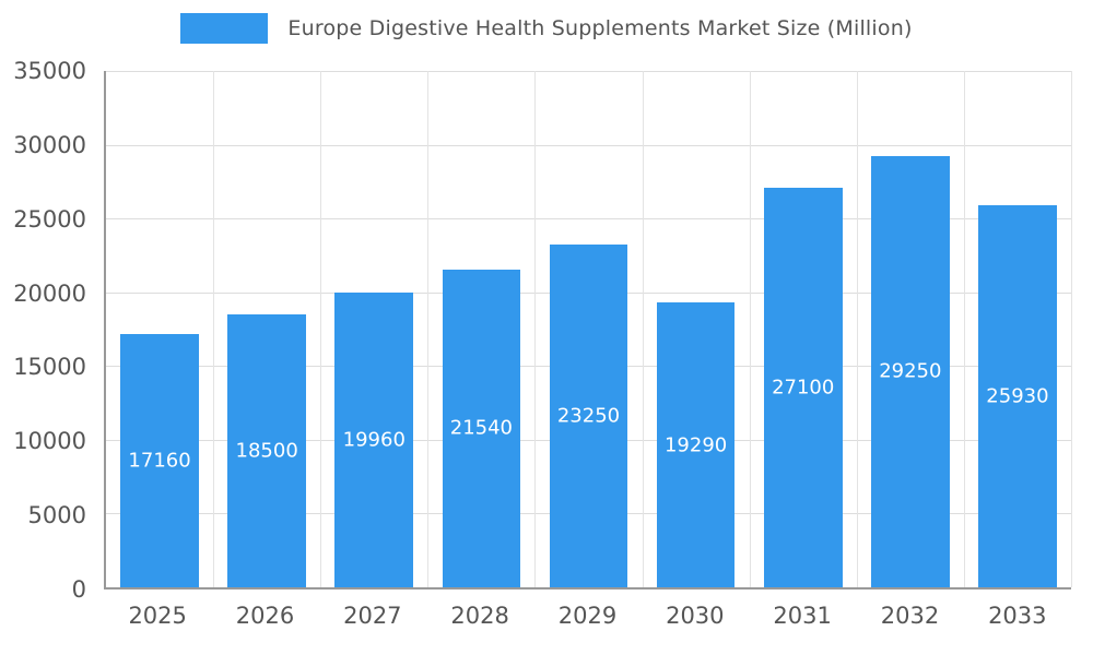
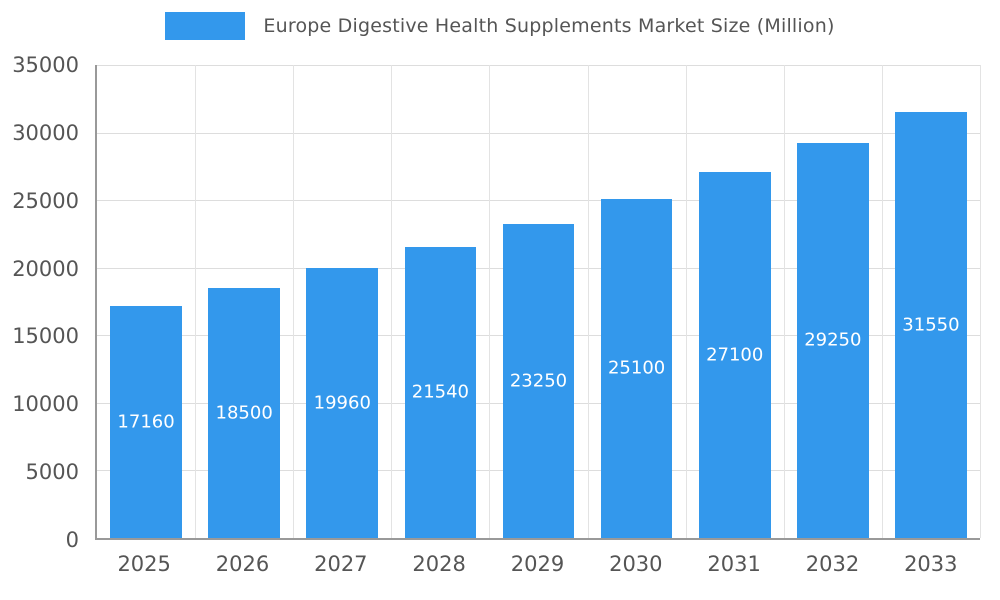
2030: 19290 -> 25100
2033: 25930 -> 31550
